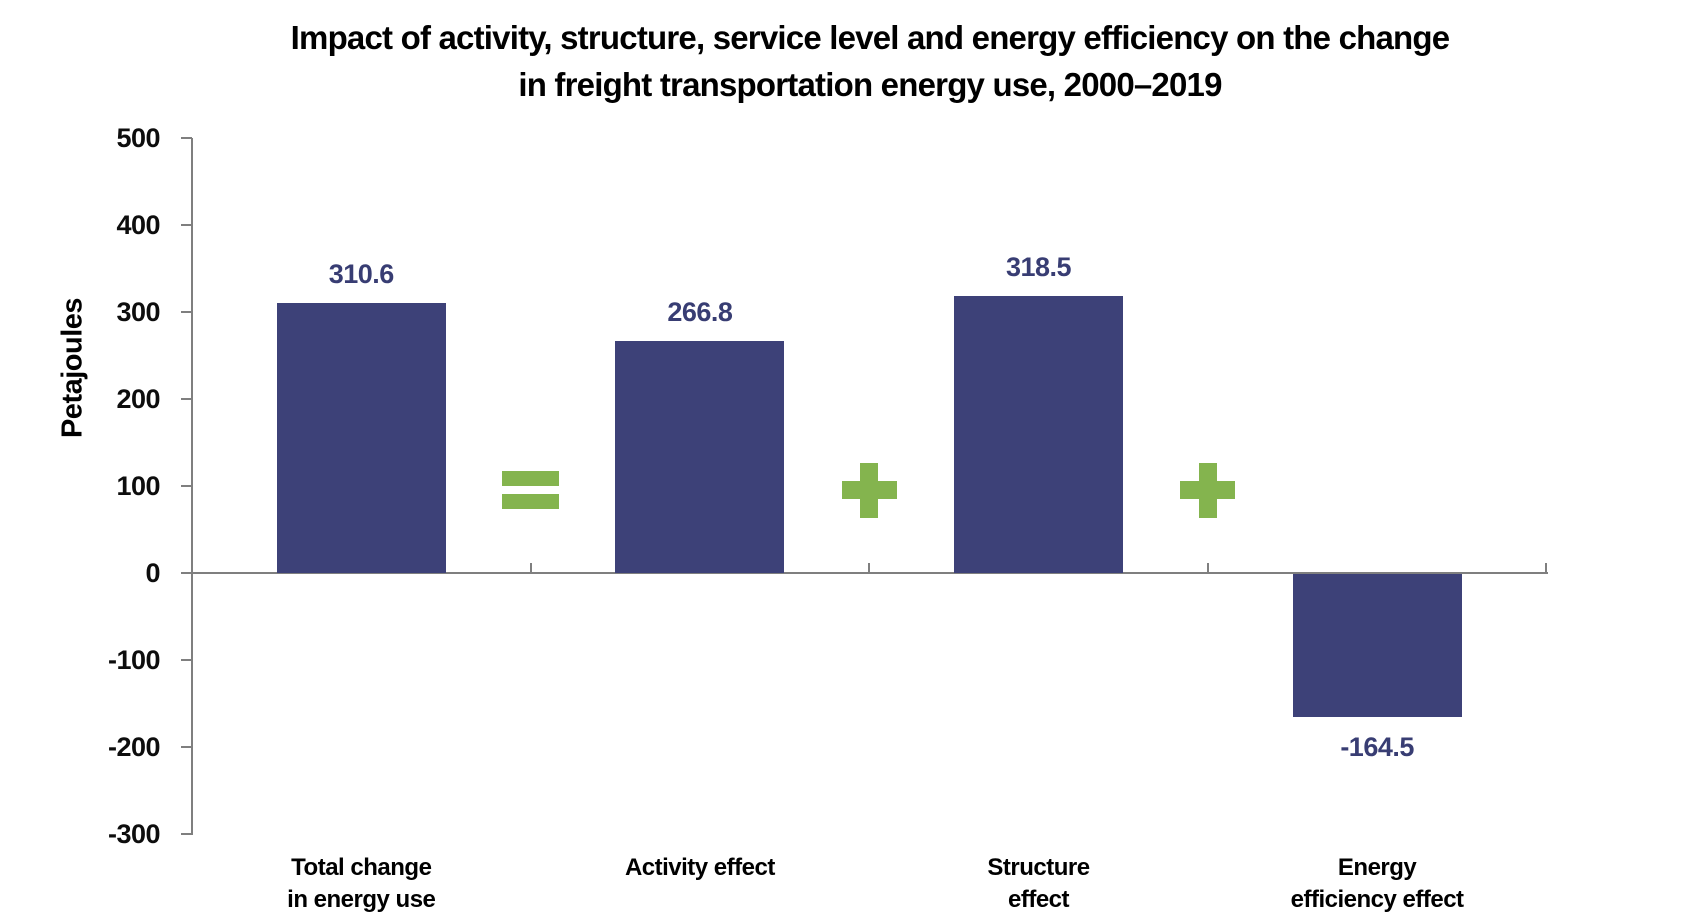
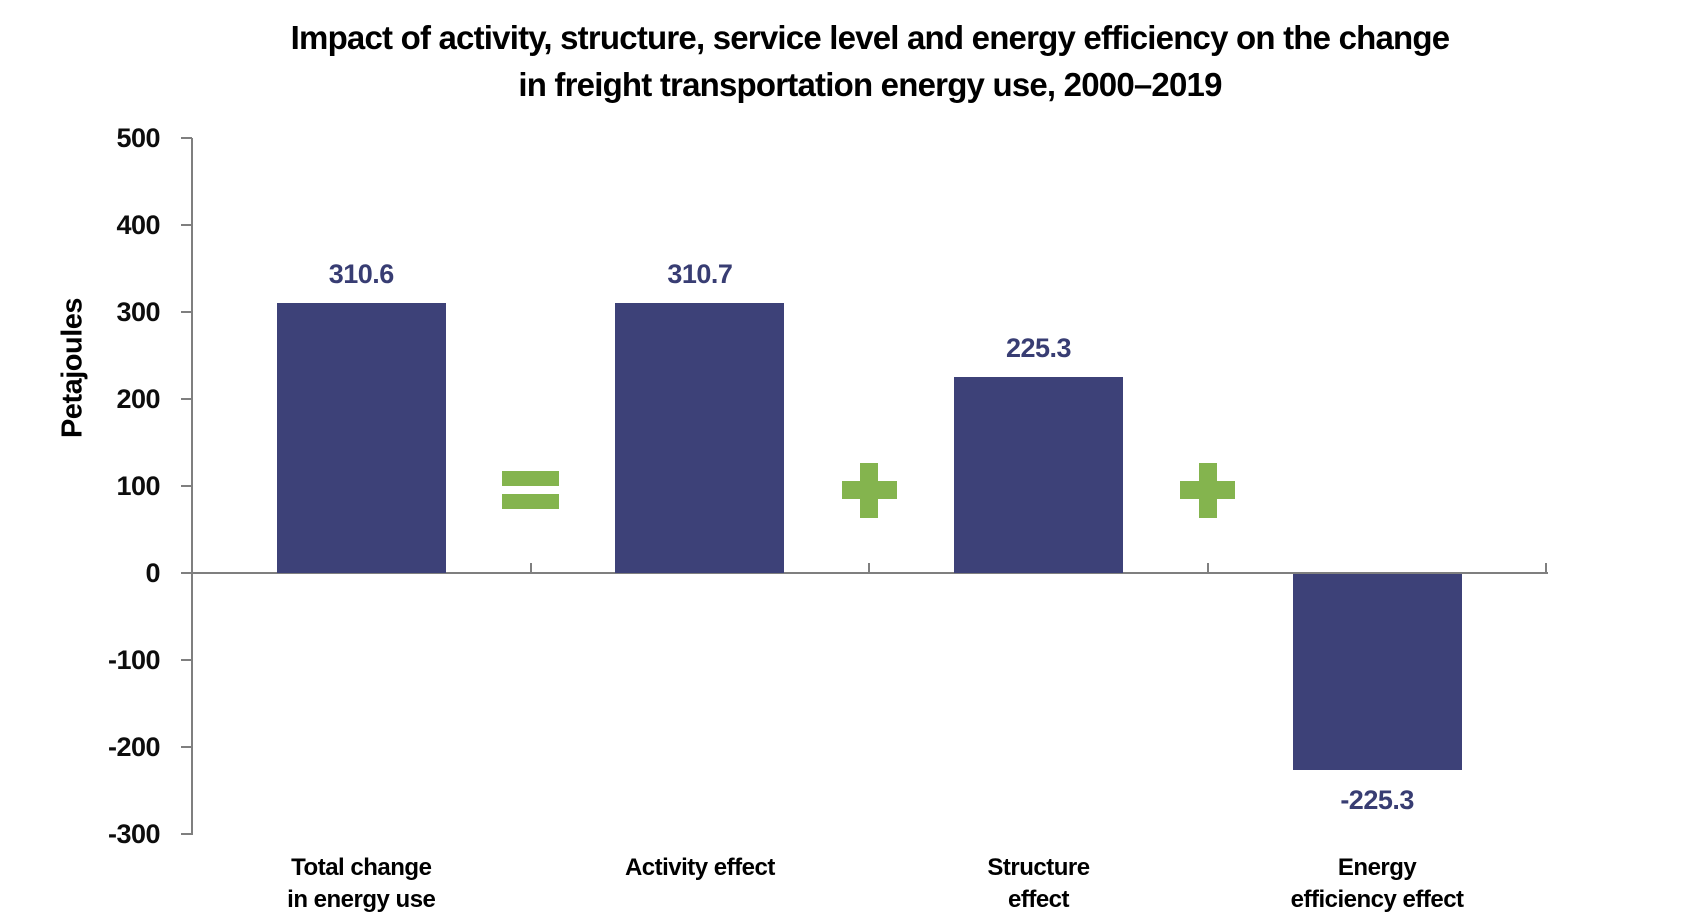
Activity effect: 266.8 -> 310.7
Structure effect: 318.5 -> 225.3
Energy efficiency effect: -164.5 -> -225.3
